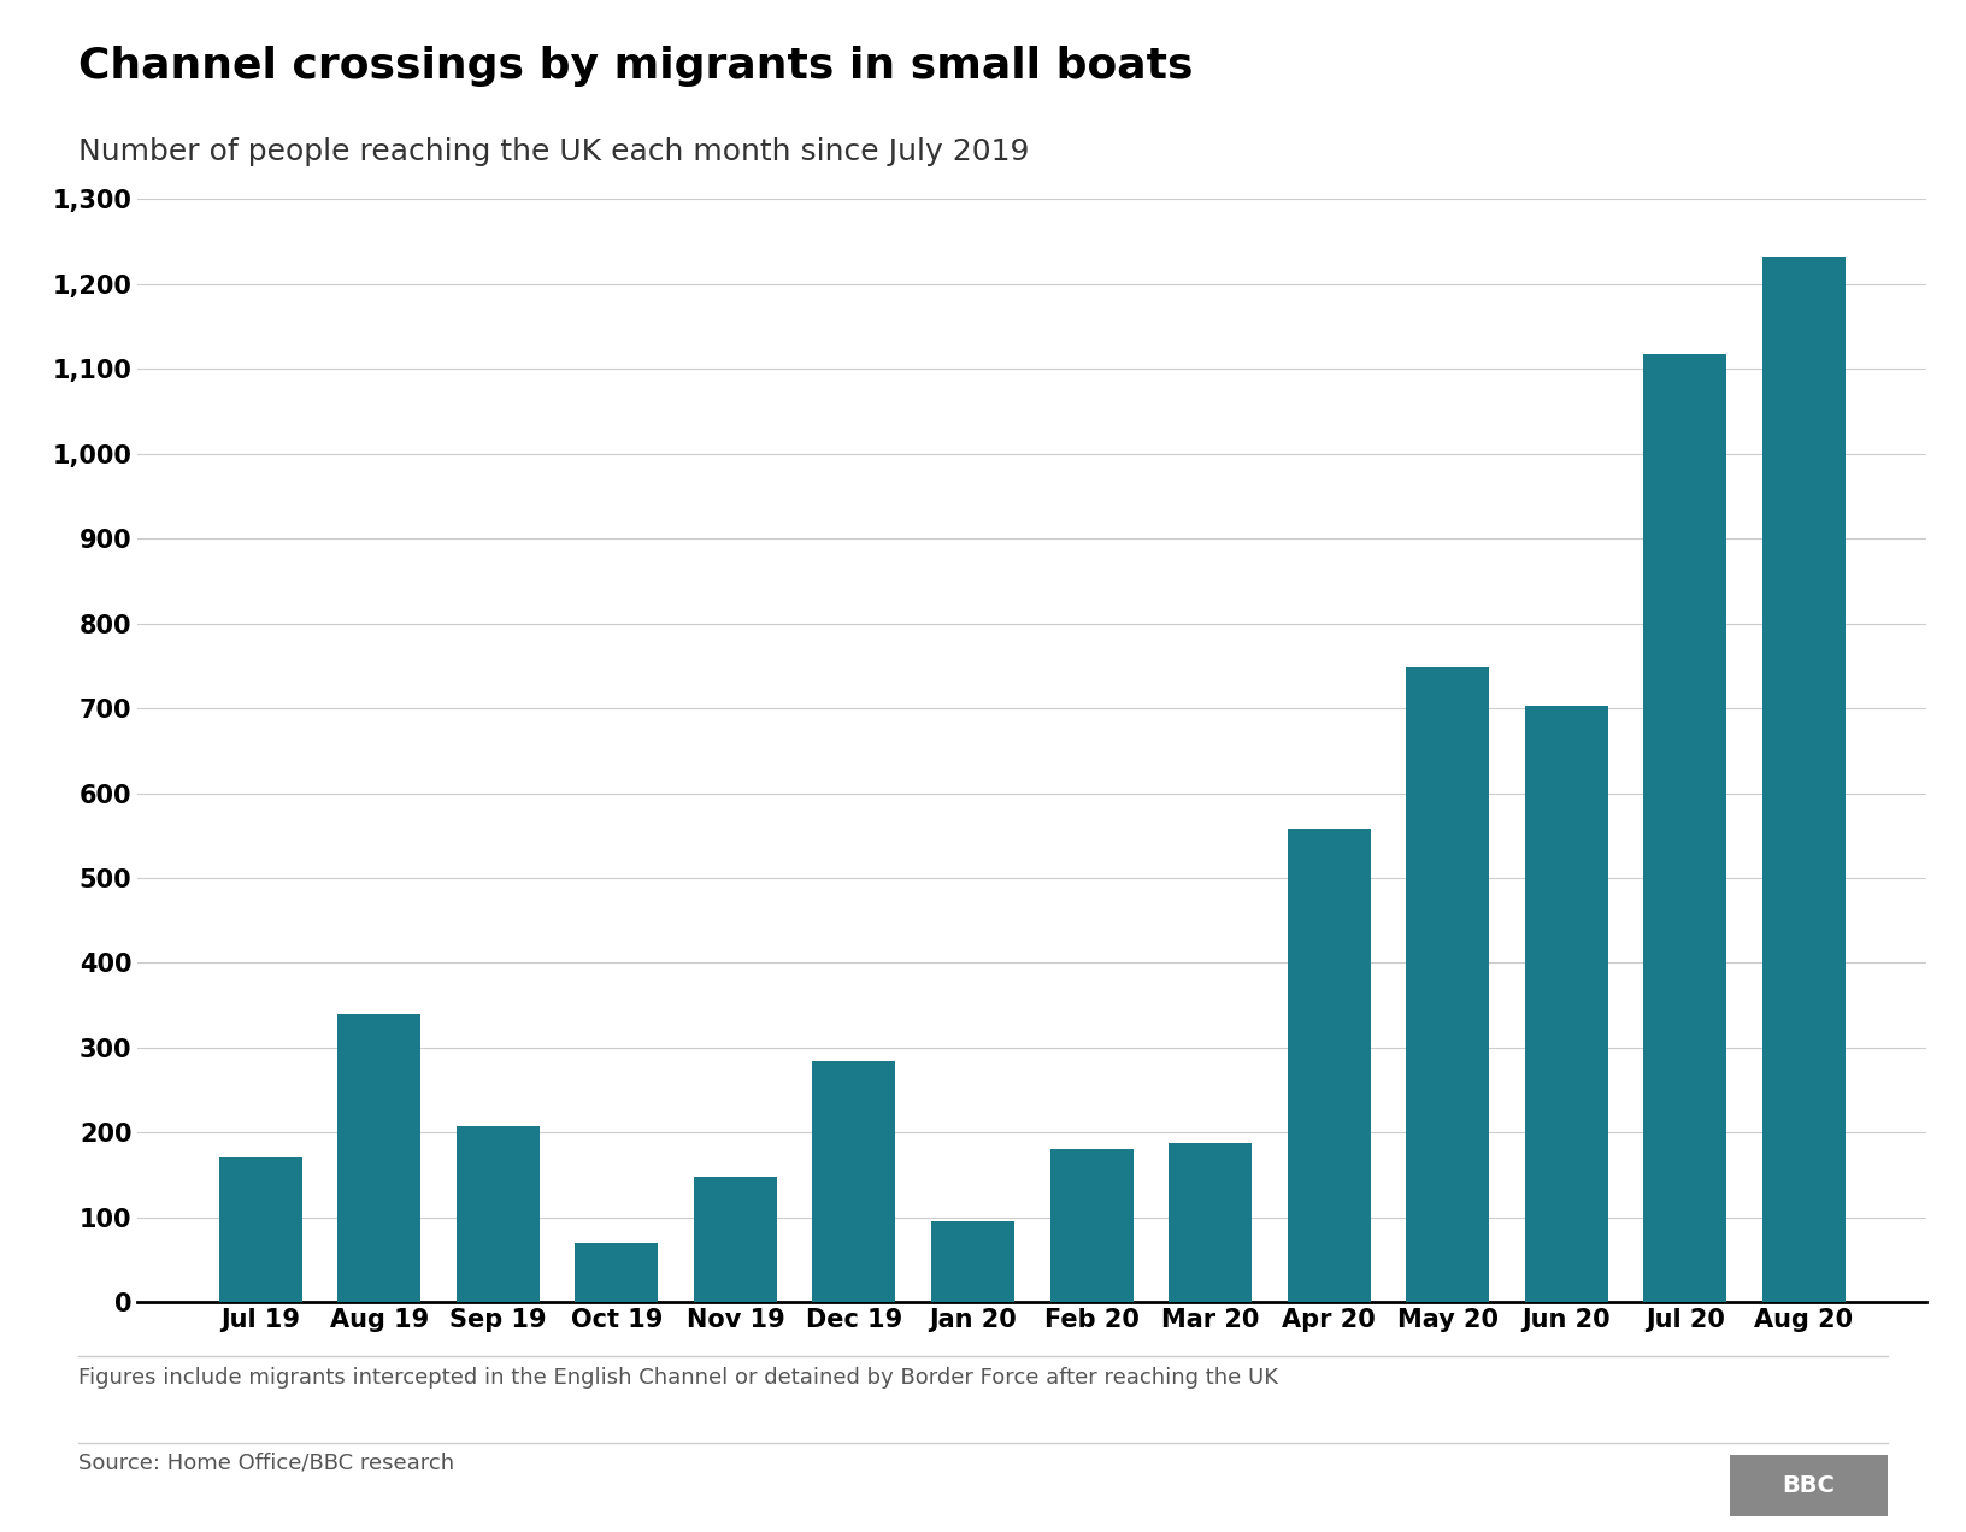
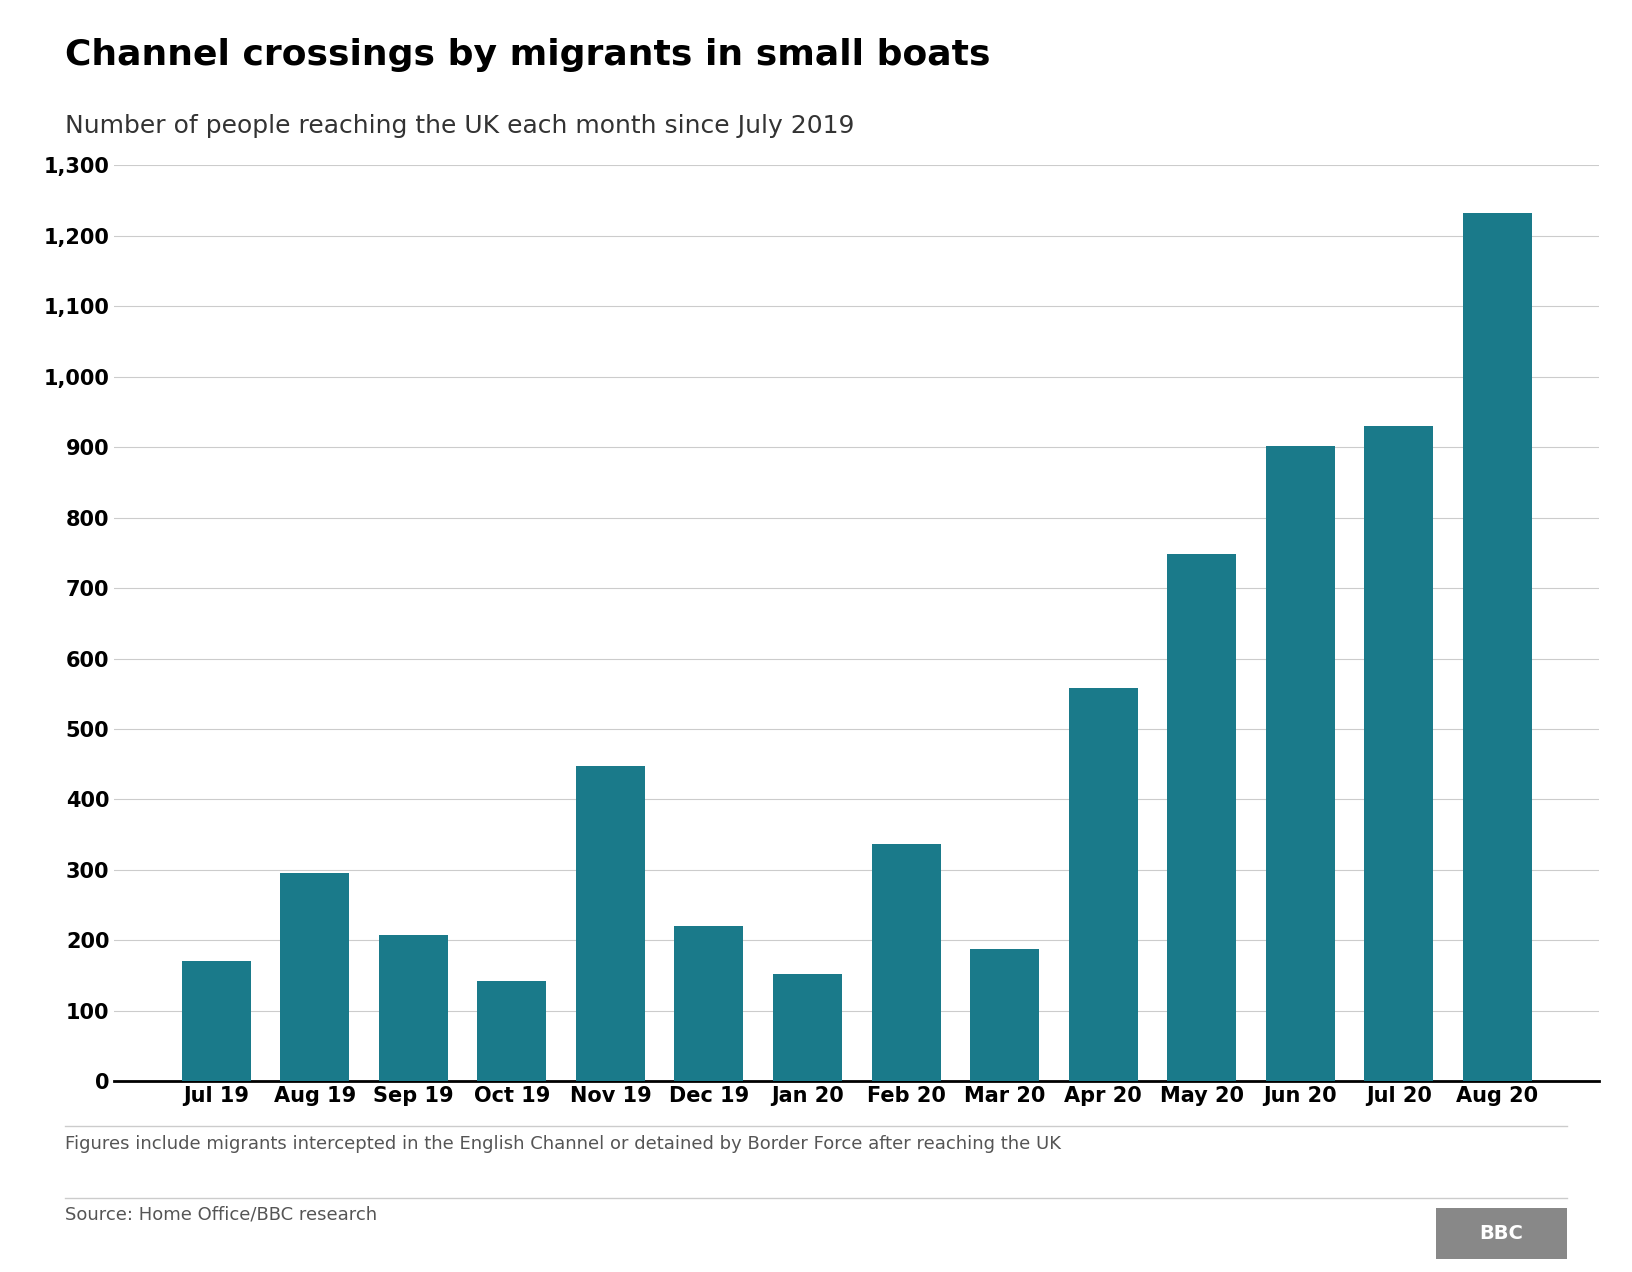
Aug 19: 340 -> 296
Oct 19: 70 -> 142
Nov 19: 148 -> 448
Dec 19: 284 -> 220
Jan 20: 95 -> 152
Feb 20: 181 -> 336
Jun 20: 703 -> 902
Jul 20: 1,117 -> 930
